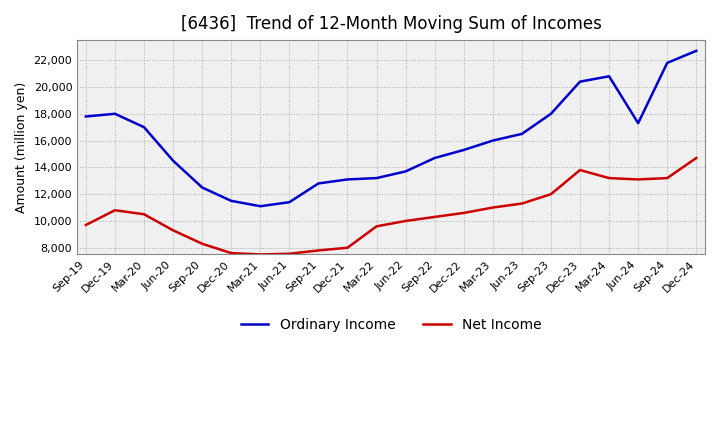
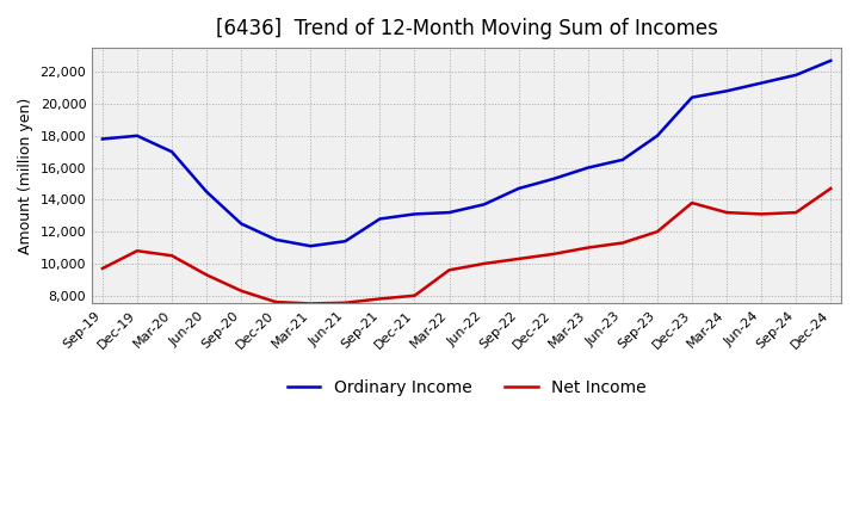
Ordinary Income/Jun-24: 17,300 -> 21,300
